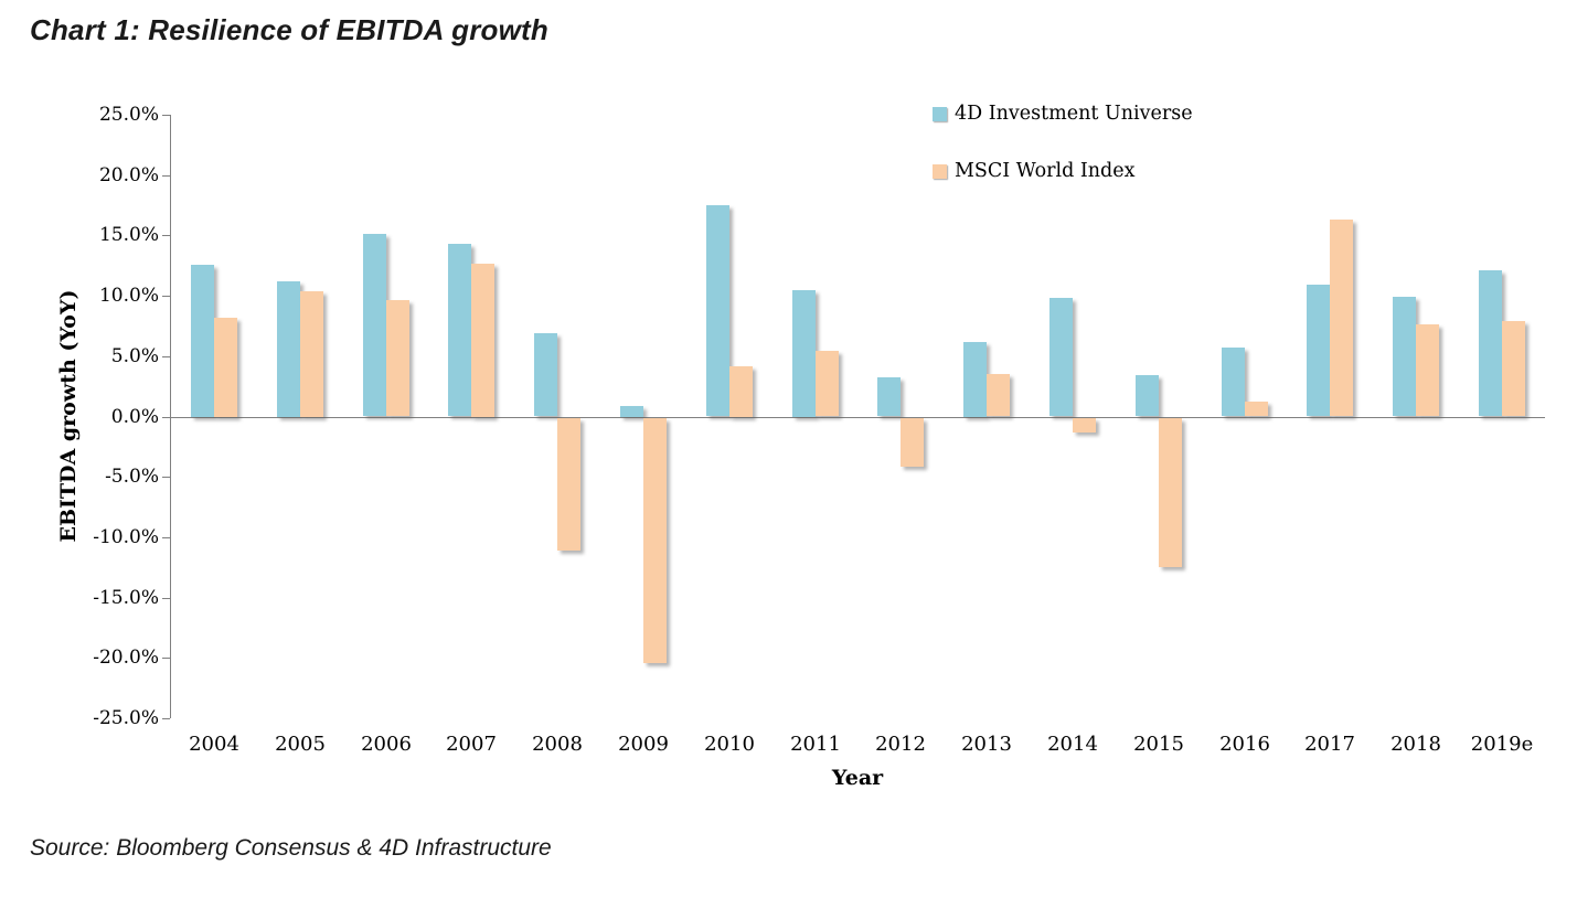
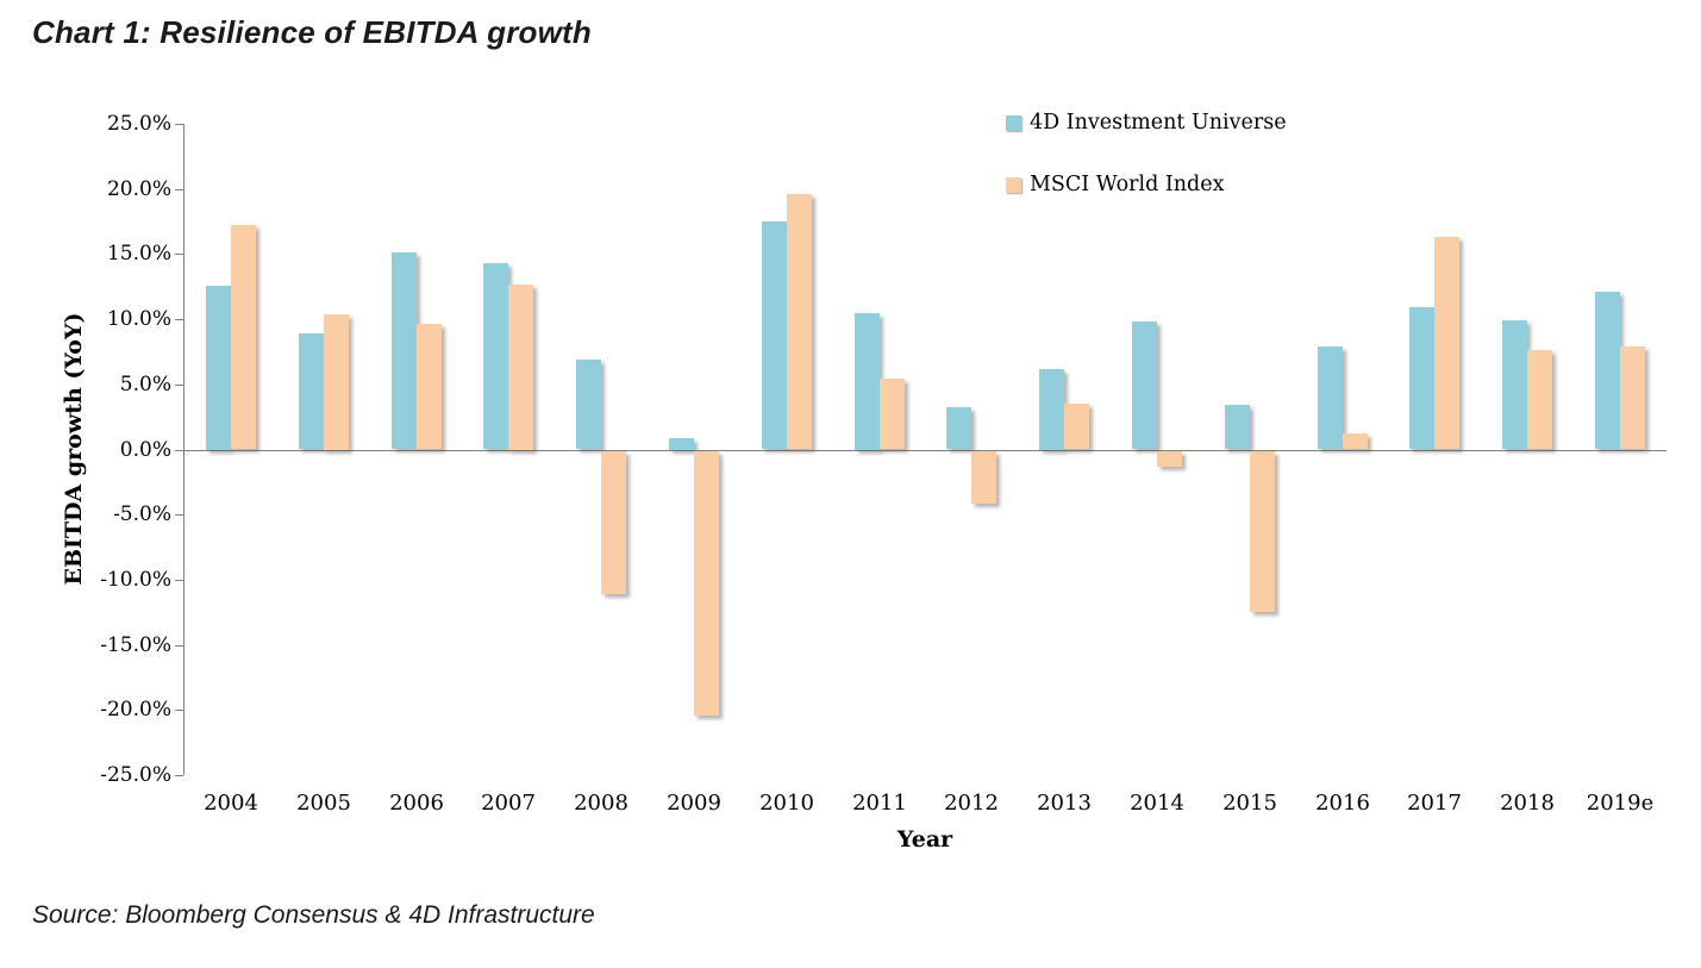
MSCI World Index/2004: 8.2% -> 17.2%
4D Investment Universe/2005: 11.2% -> 8.9%
MSCI World Index/2010: 4.2% -> 19.6%
4D Investment Universe/2016: 5.7% -> 7.9%
